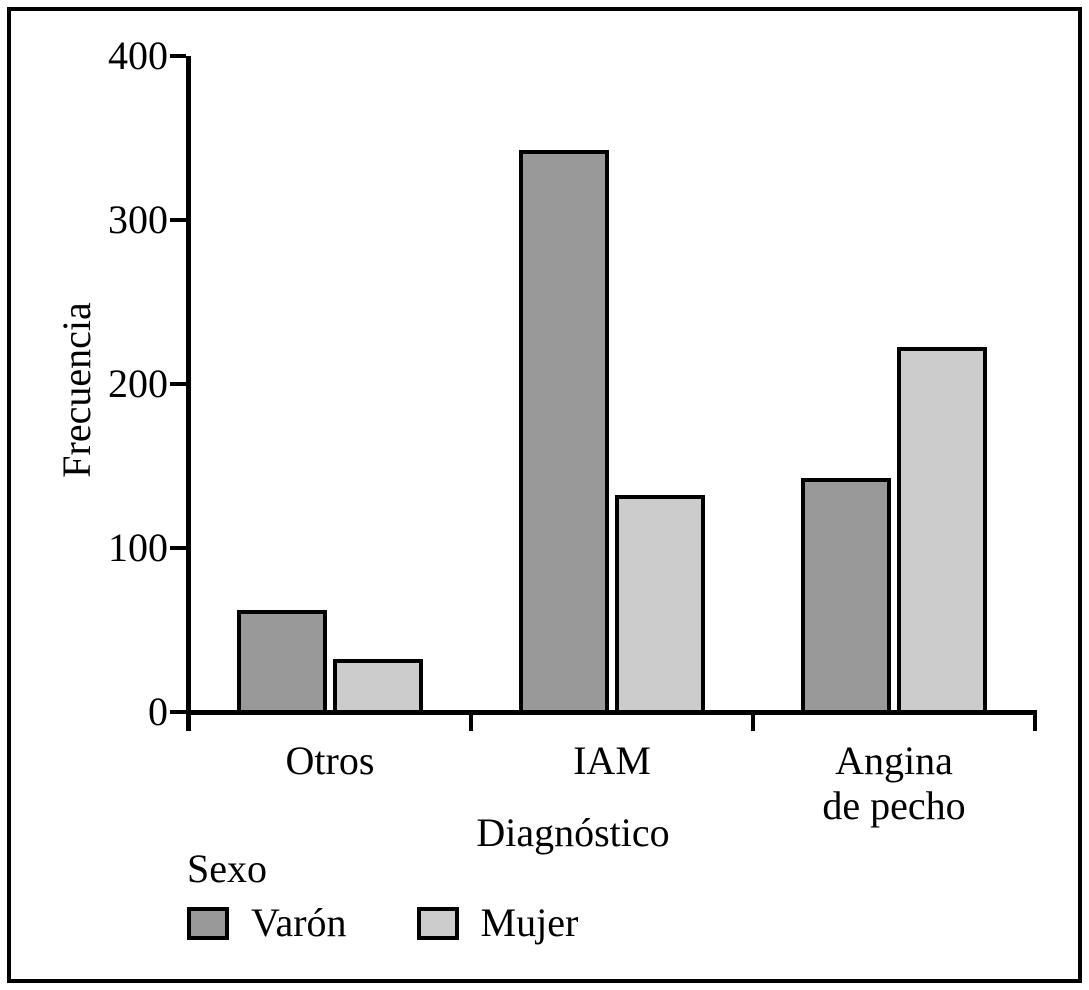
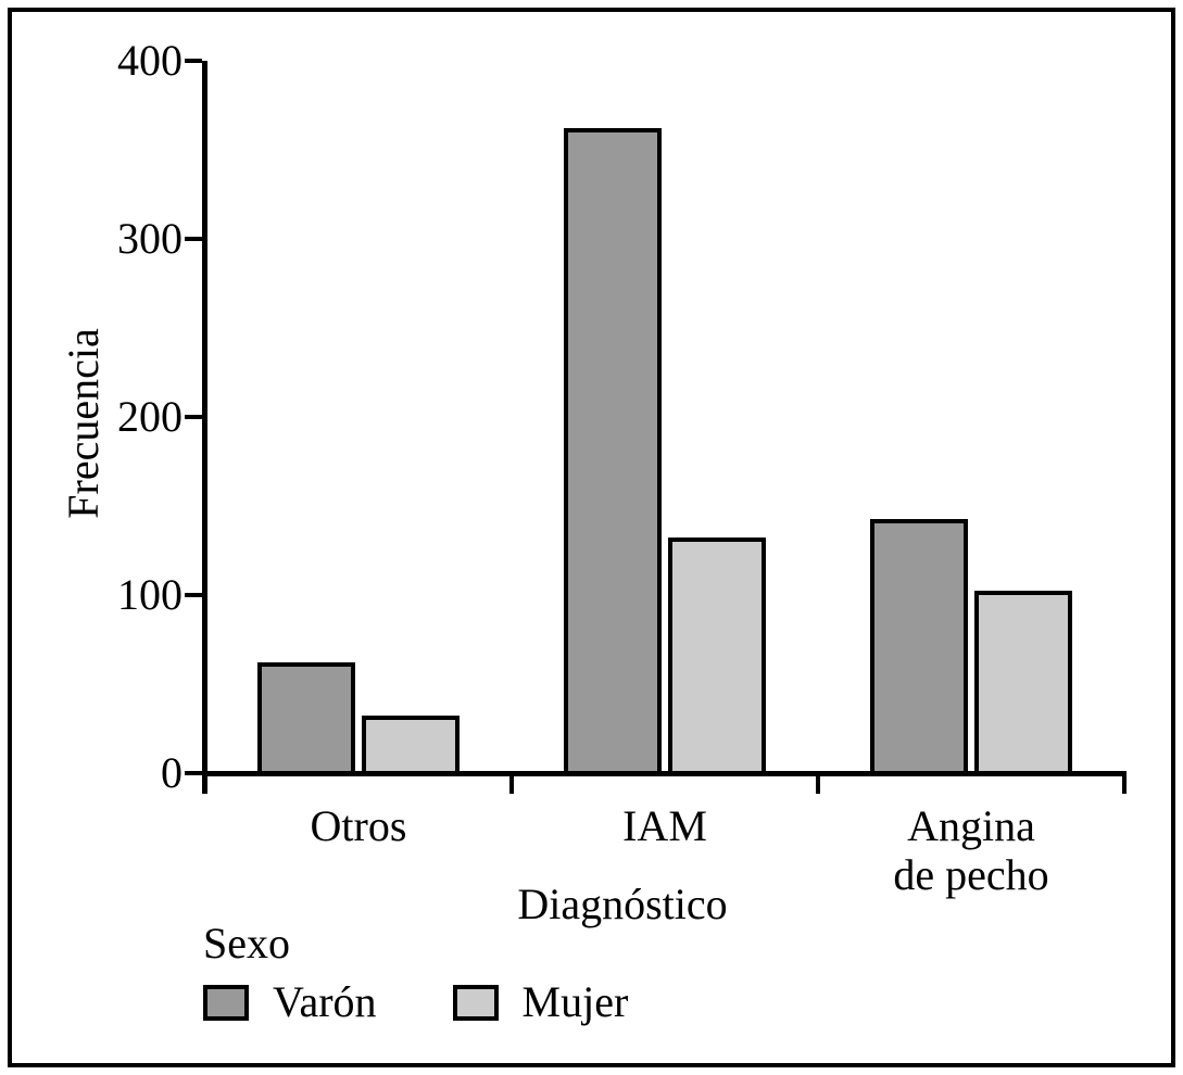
Varón/IAM: 340 -> 360
Mujer/Angina de pecho: 220 -> 100
